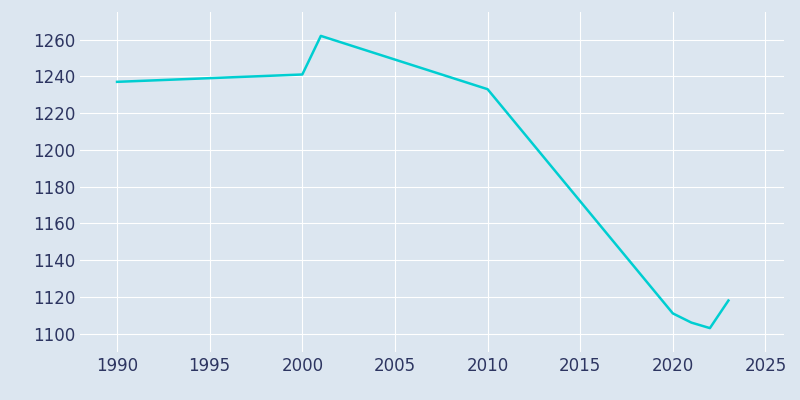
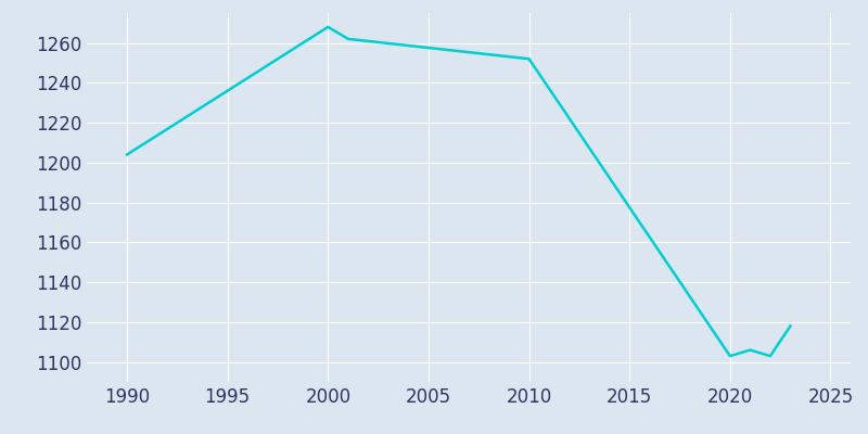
1990: 1237 -> 1204
2000: 1241 -> 1268
2010: 1233 -> 1252
2020: 1111 -> 1103
